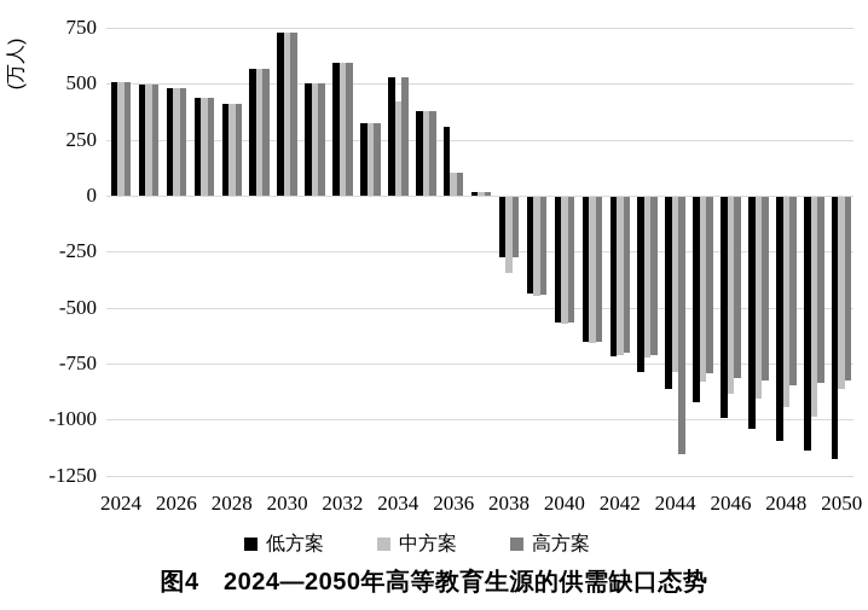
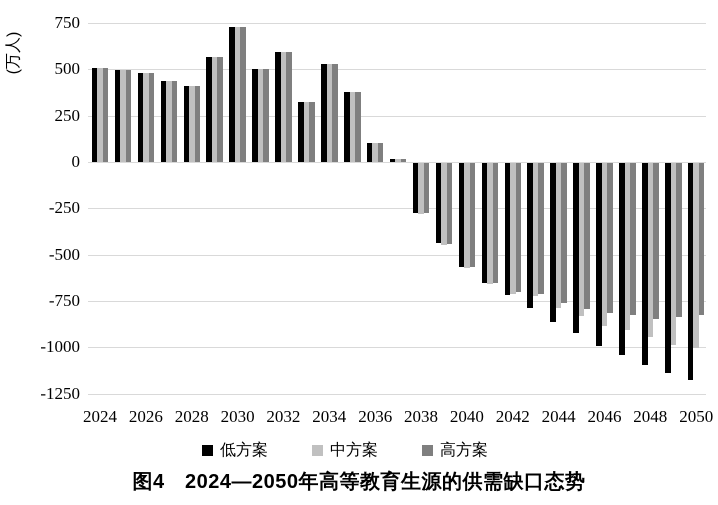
中方案/2034: 420 -> 530
低方案/2036: 310 -> 100
中方案/2038: -340 -> -280
高方案/2044: -1150 -> -760
中方案/2050: -860 -> -1000
